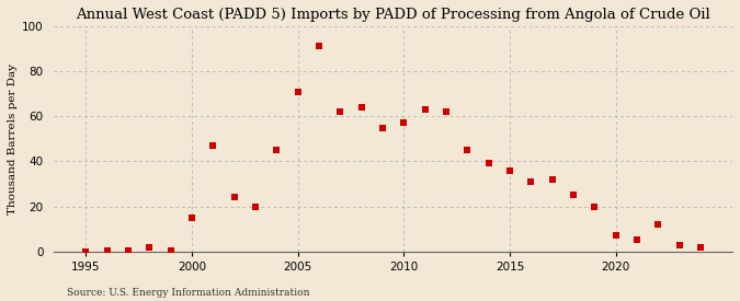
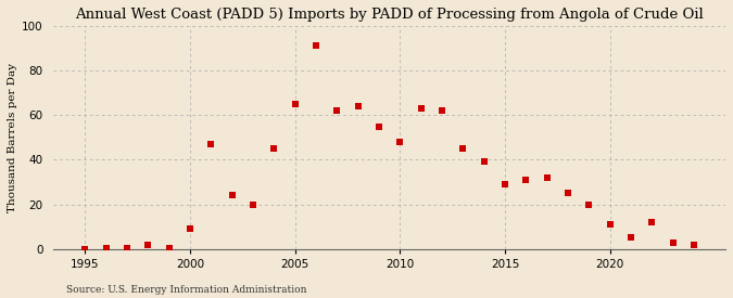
2000: 15.0 -> 9.0
2005: 71.0 -> 65.0
2010: 57.0 -> 48.0
2015: 36.0 -> 29.0
2020: 7.0 -> 11.0
